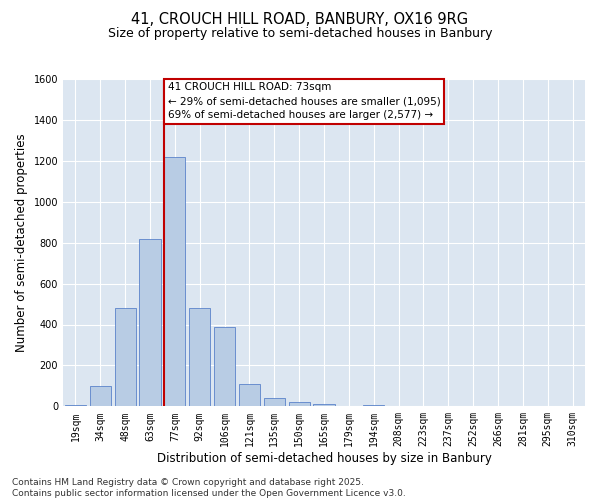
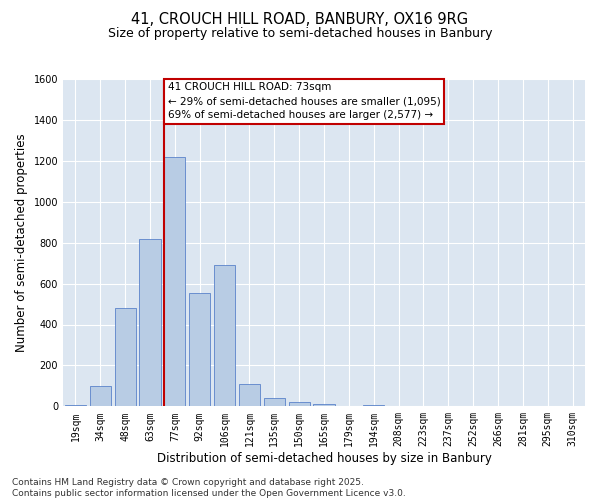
92sqm: 480 -> 555
106sqm: 390 -> 690
